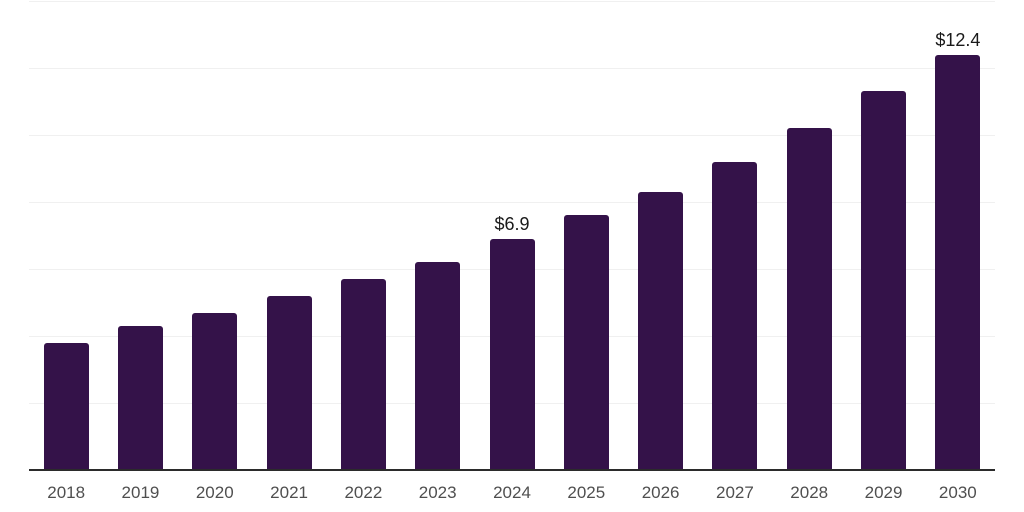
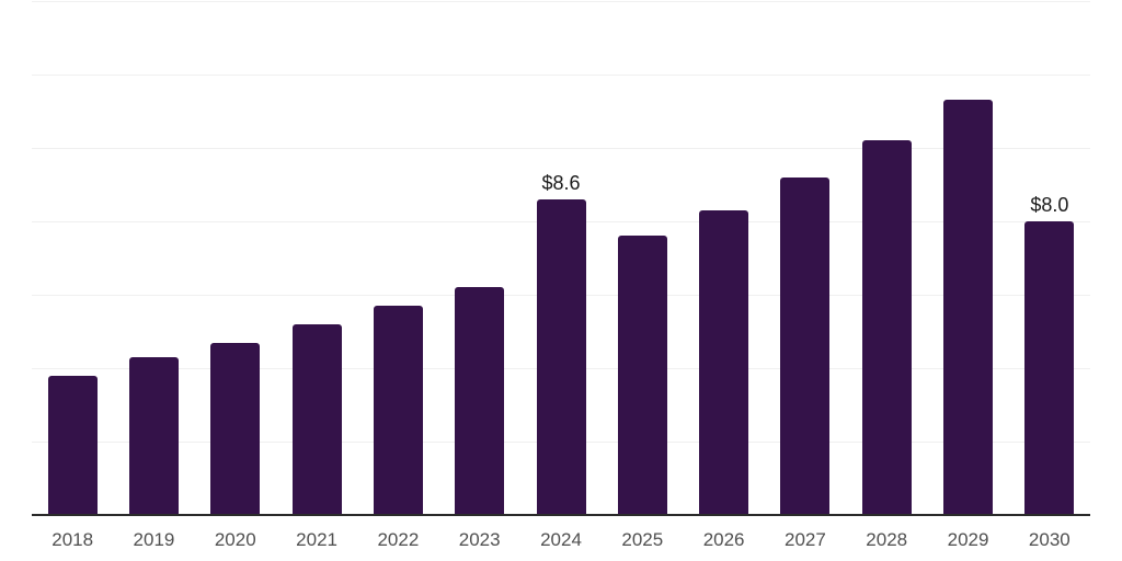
2024: $6.9 -> $8.6
2030: $12.4 -> $8.0
